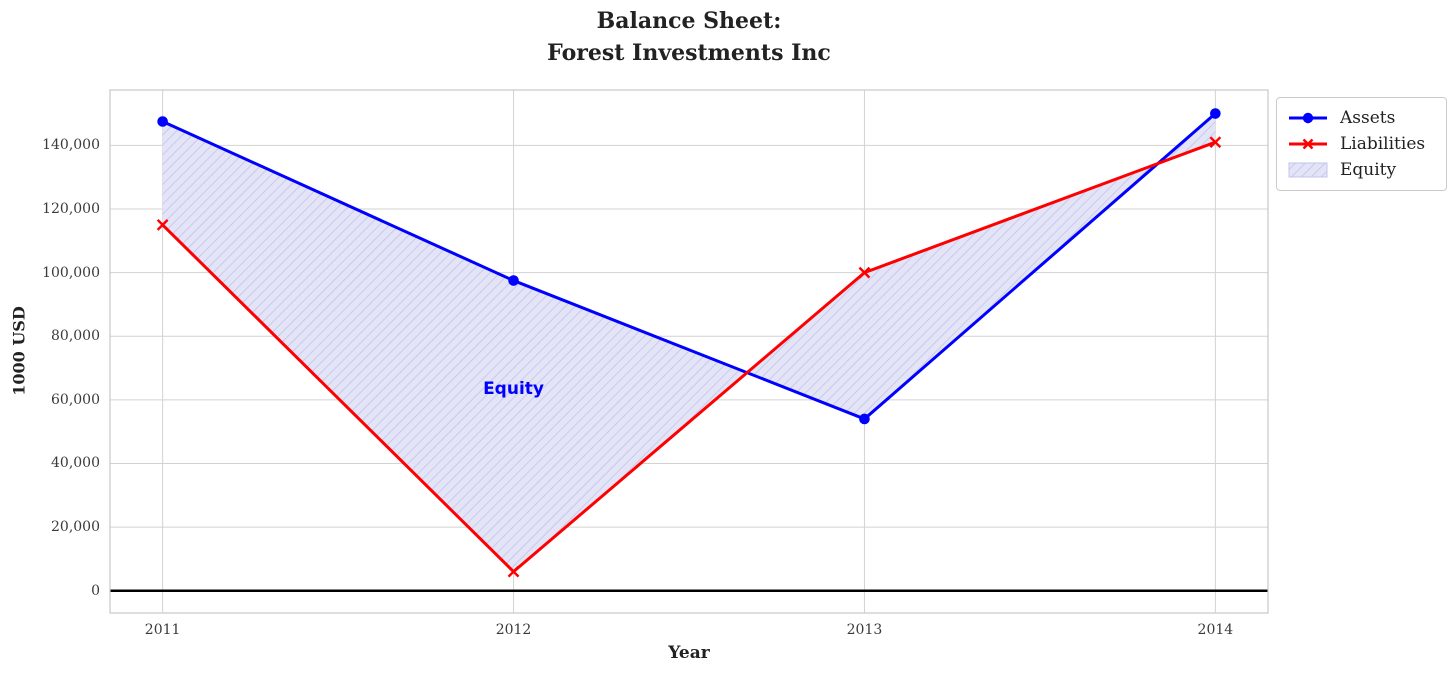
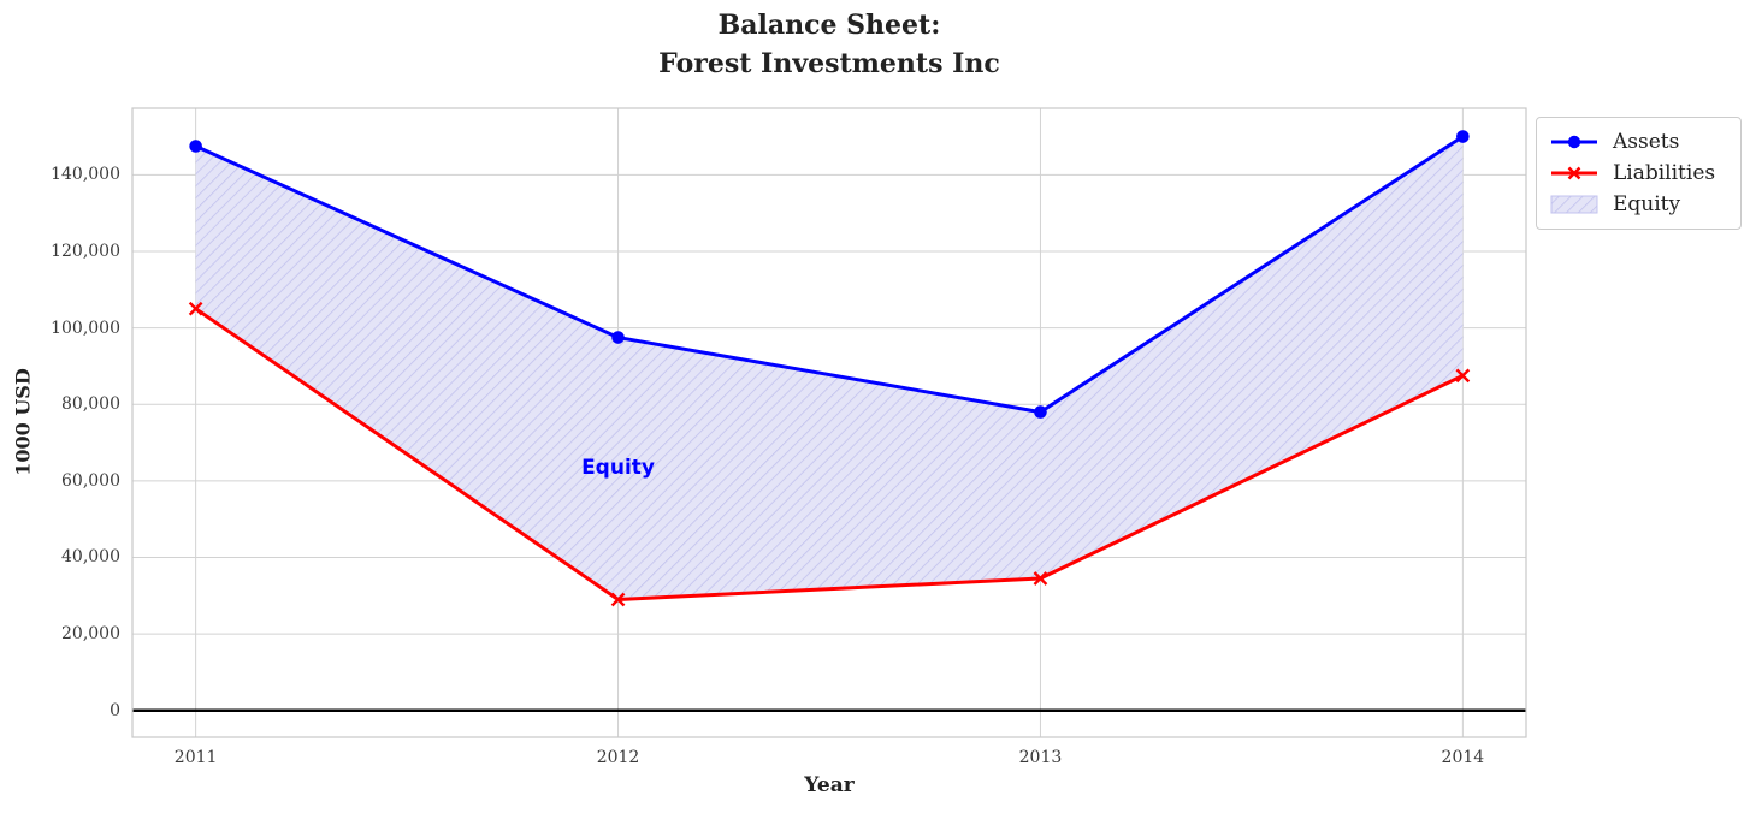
Liabilities/2011: 115000 -> 105000
Liabilities/2012: 6000 -> 29000
Assets/2013: 54000 -> 78000
Liabilities/2013: 100000 -> 34000
Liabilities/2014: 141000 -> 88000
